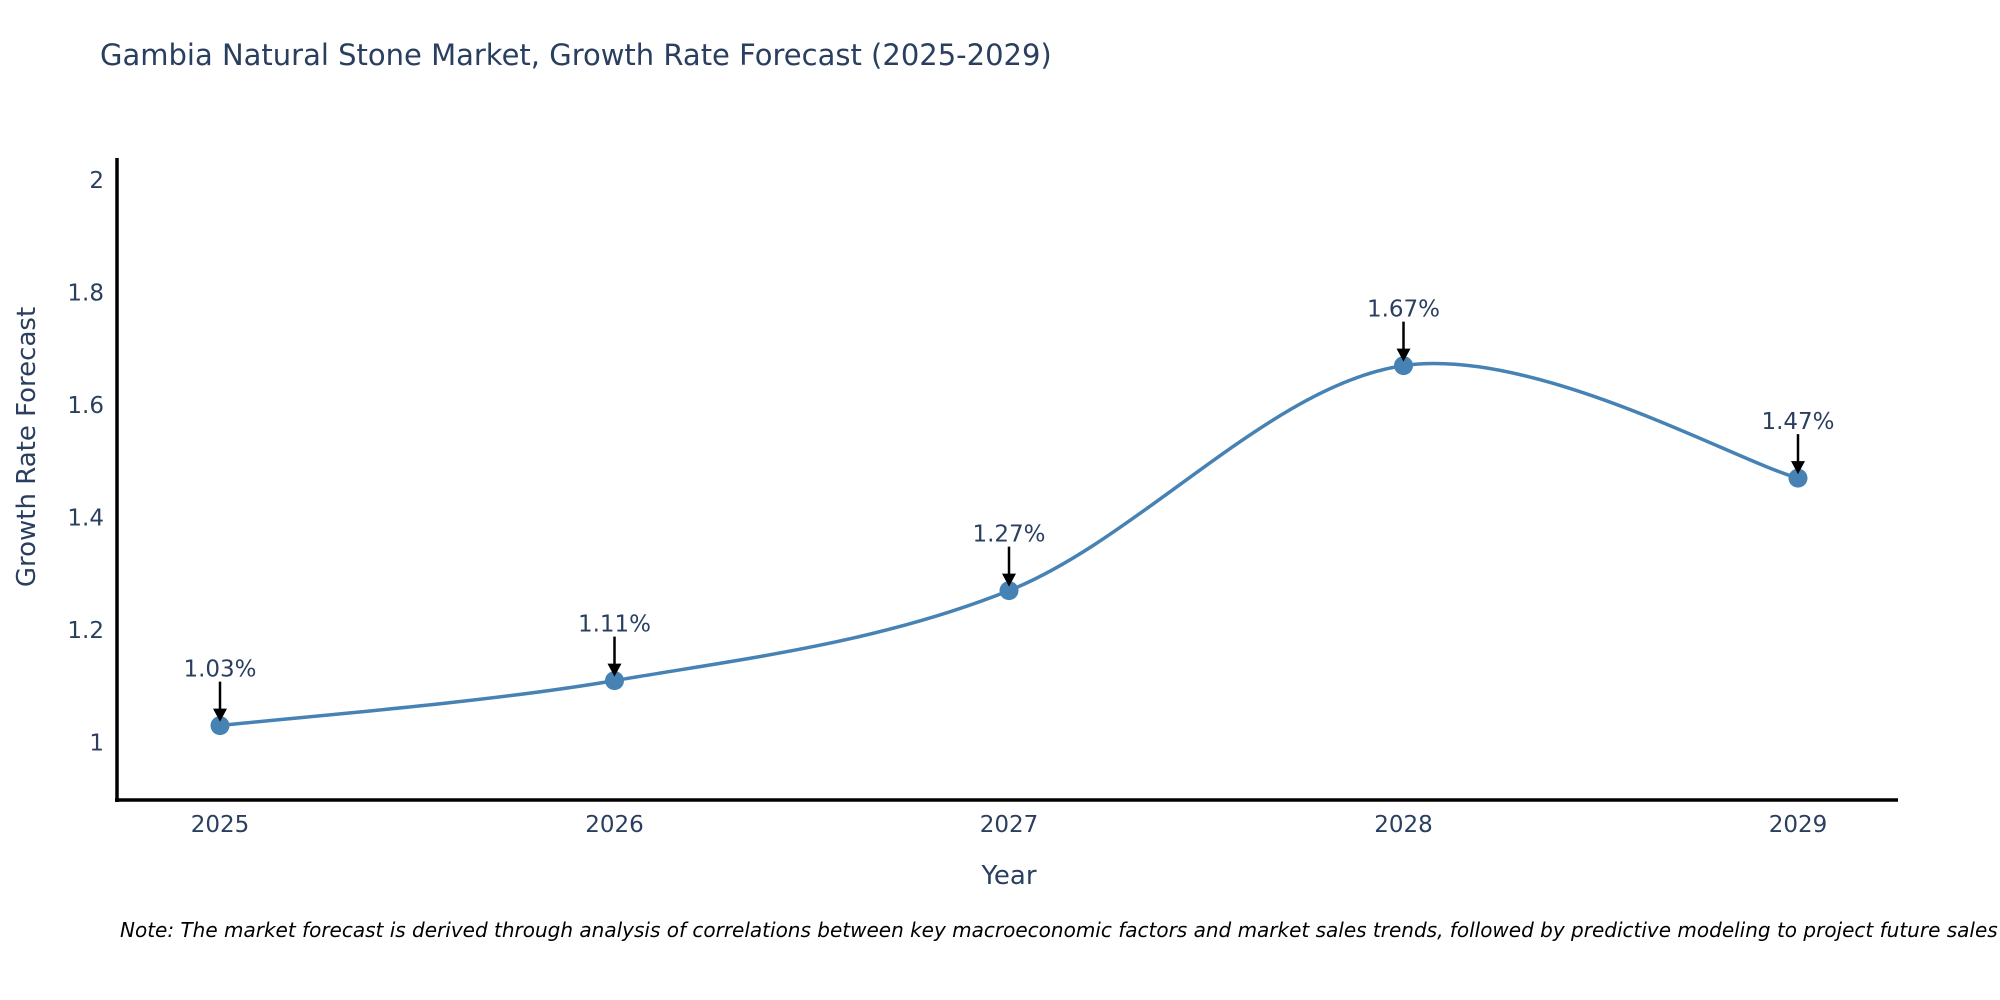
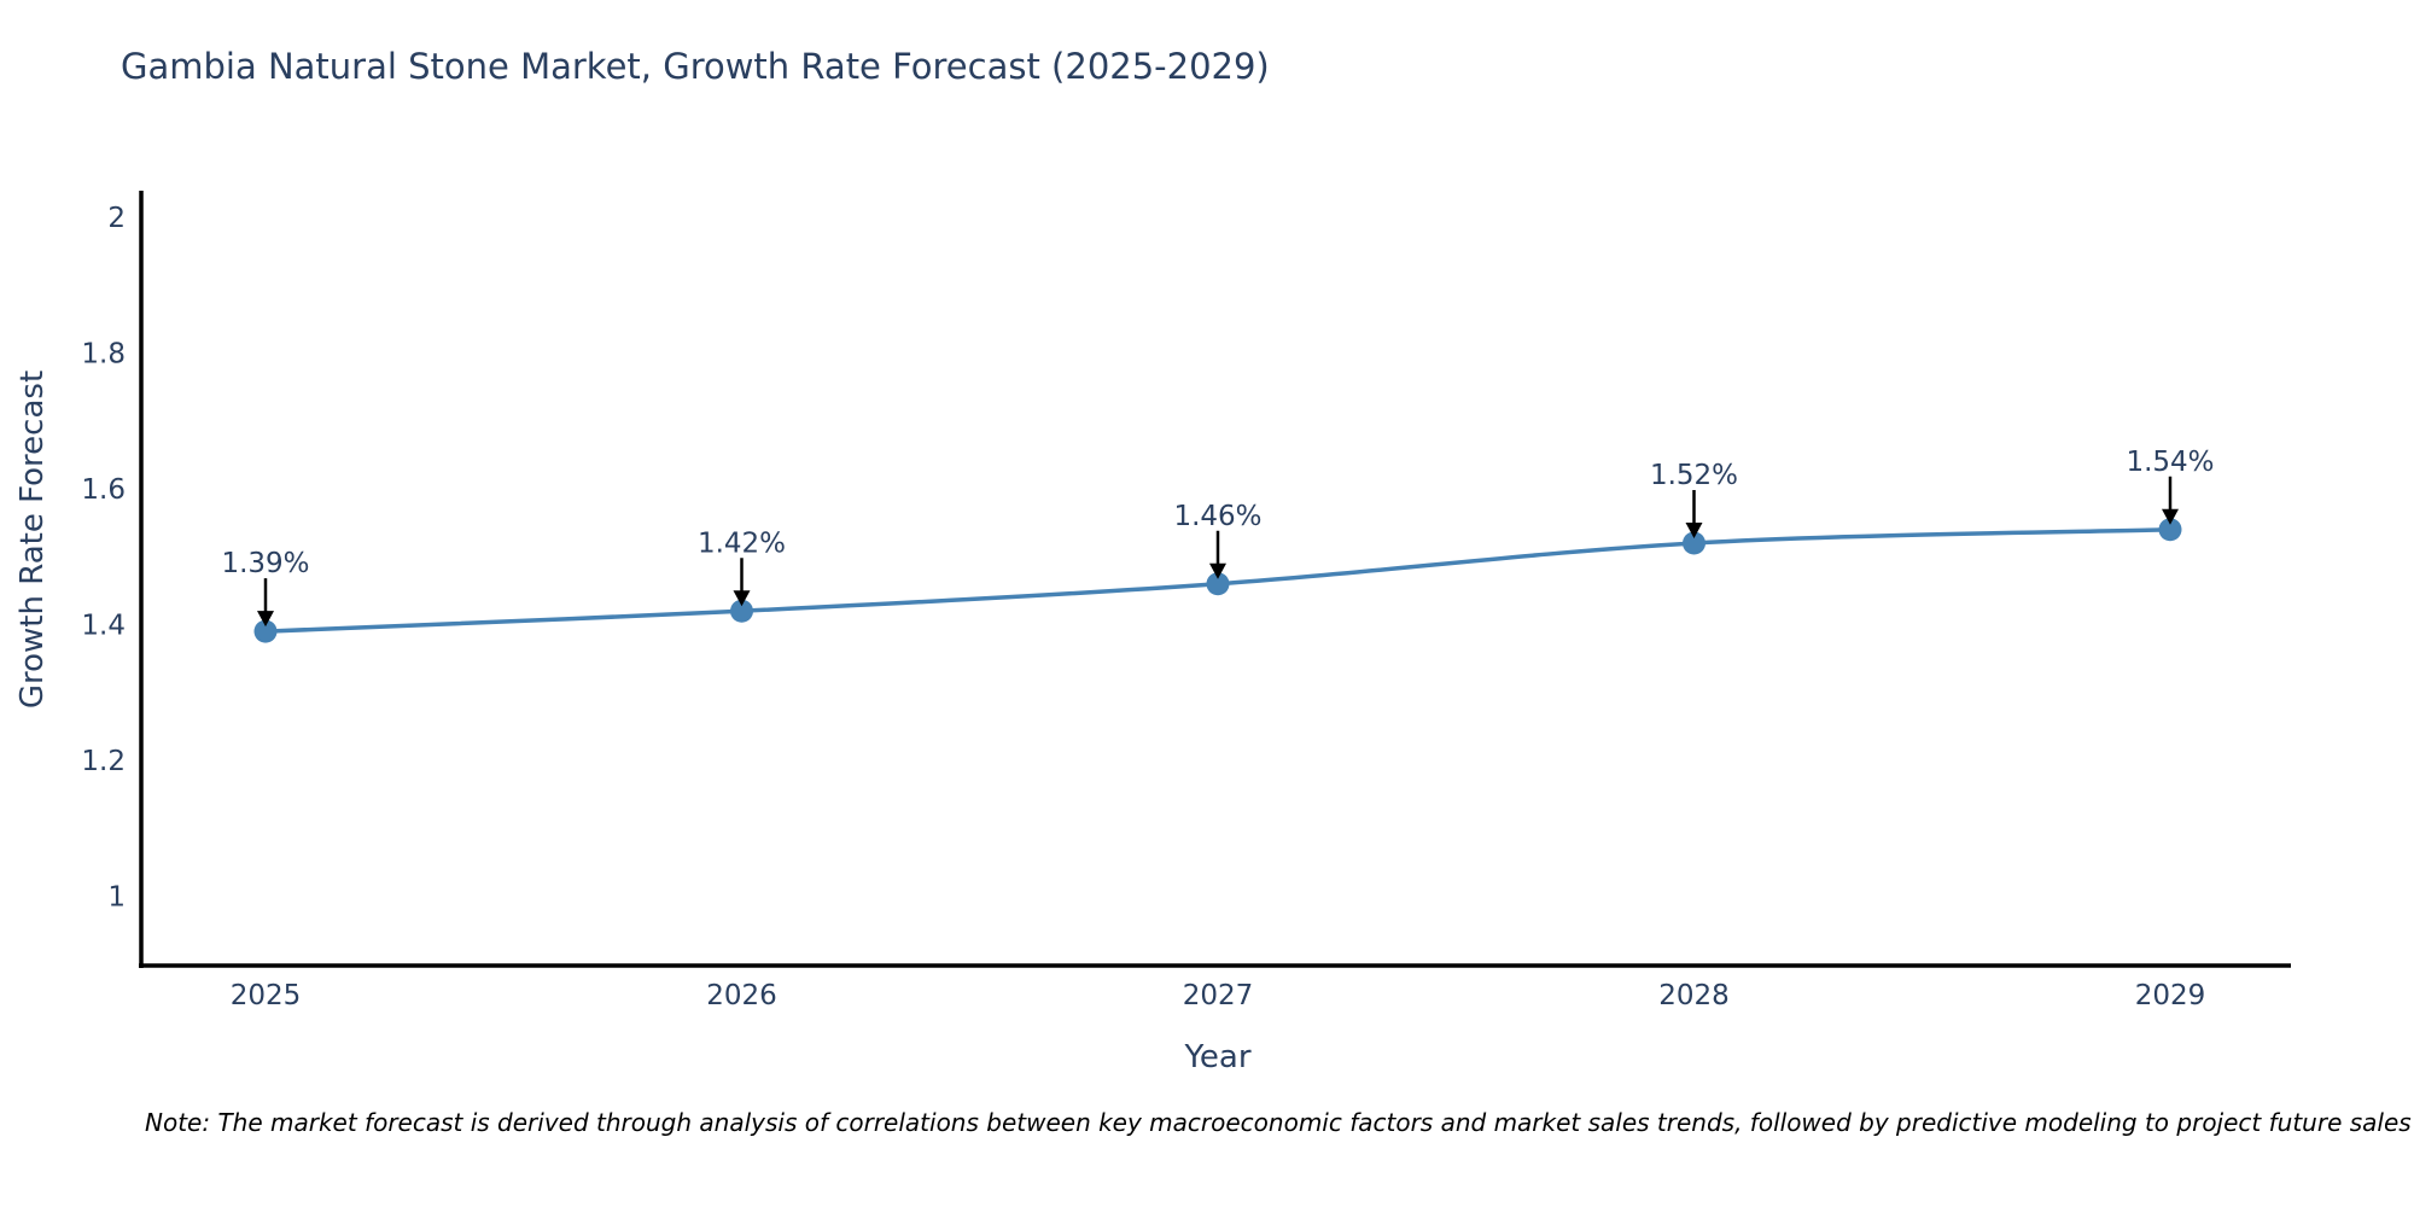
2025: 1.03% -> 1.39%
2026: 1.11% -> 1.42%
2027: 1.27% -> 1.46%
2028: 1.67% -> 1.52%
2029: 1.47% -> 1.54%
